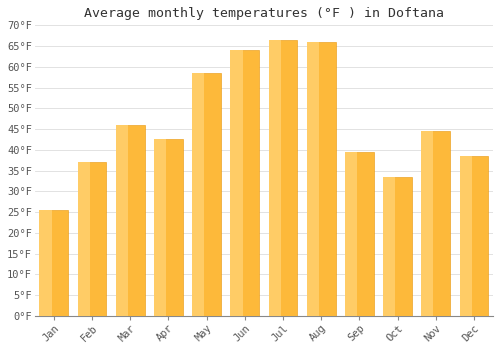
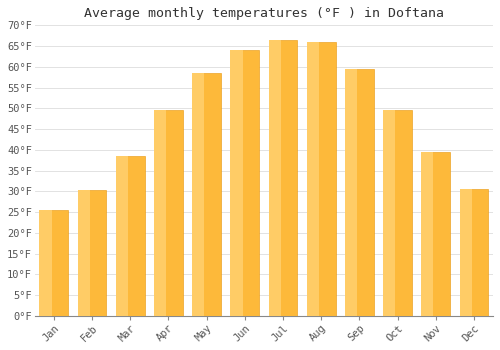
Feb: 37.0°F -> 30.2°F
Mar: 46.0°F -> 38.5°F
Apr: 42.5°F -> 49.5°F
Sep: 39.5°F -> 59.5°F
Oct: 33.5°F -> 49.5°F
Nov: 44.5°F -> 39.5°F
Dec: 38.5°F -> 30.5°F
